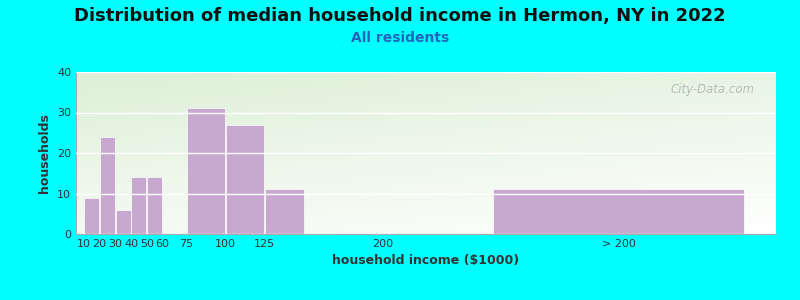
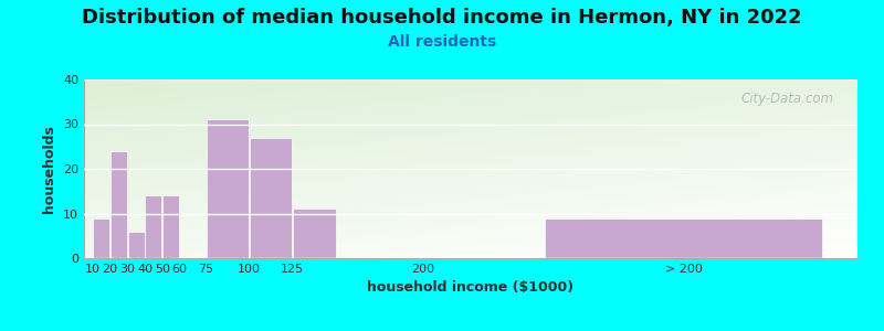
> 200: 11 -> 9
